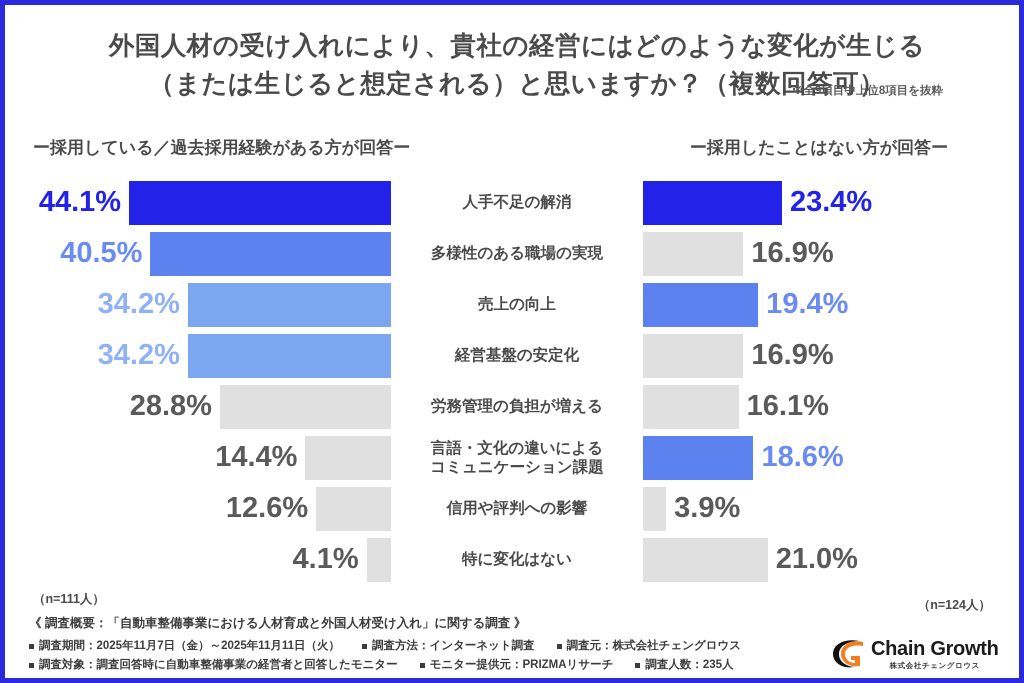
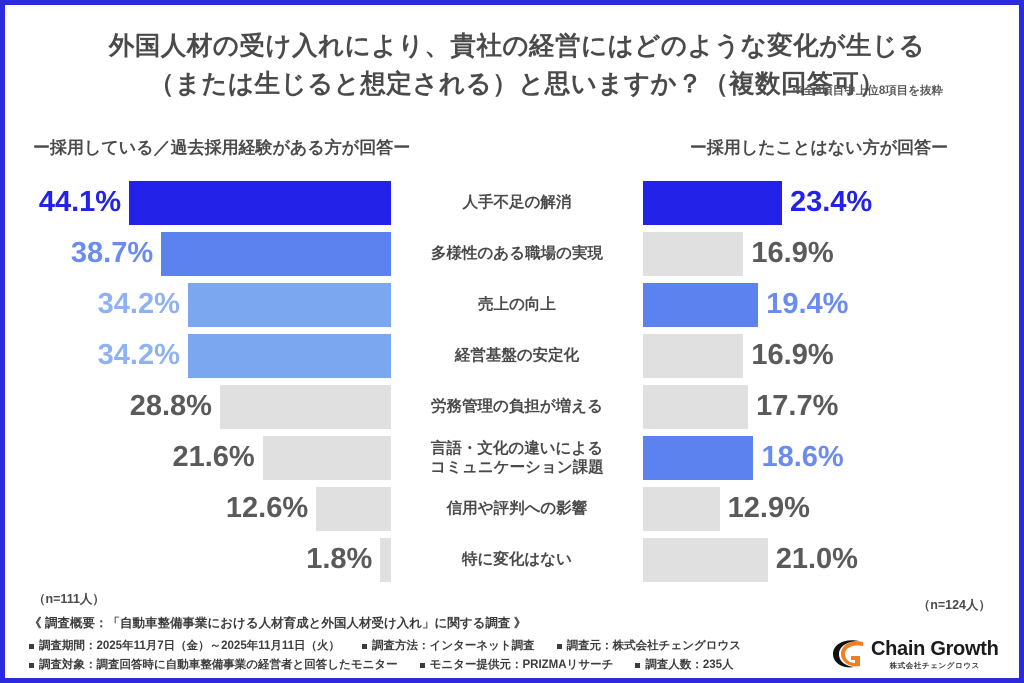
ー採用している／過去採用経験がある方が回答ー/多様性のある職場の実現: 40.5% -> 38.7%
ー採用したことはない方が回答ー/労務管理の負担が増える: 16.1% -> 17.7%
ー採用している／過去採用経験がある方が回答ー/言語・文化の違いによる コミュニケーション課題: 14.4% -> 21.6%
ー採用したことはない方が回答ー/信用や評判への影響: 3.9% -> 12.9%
ー採用している／過去採用経験がある方が回答ー/特に変化はない: 4.1% -> 1.8%
